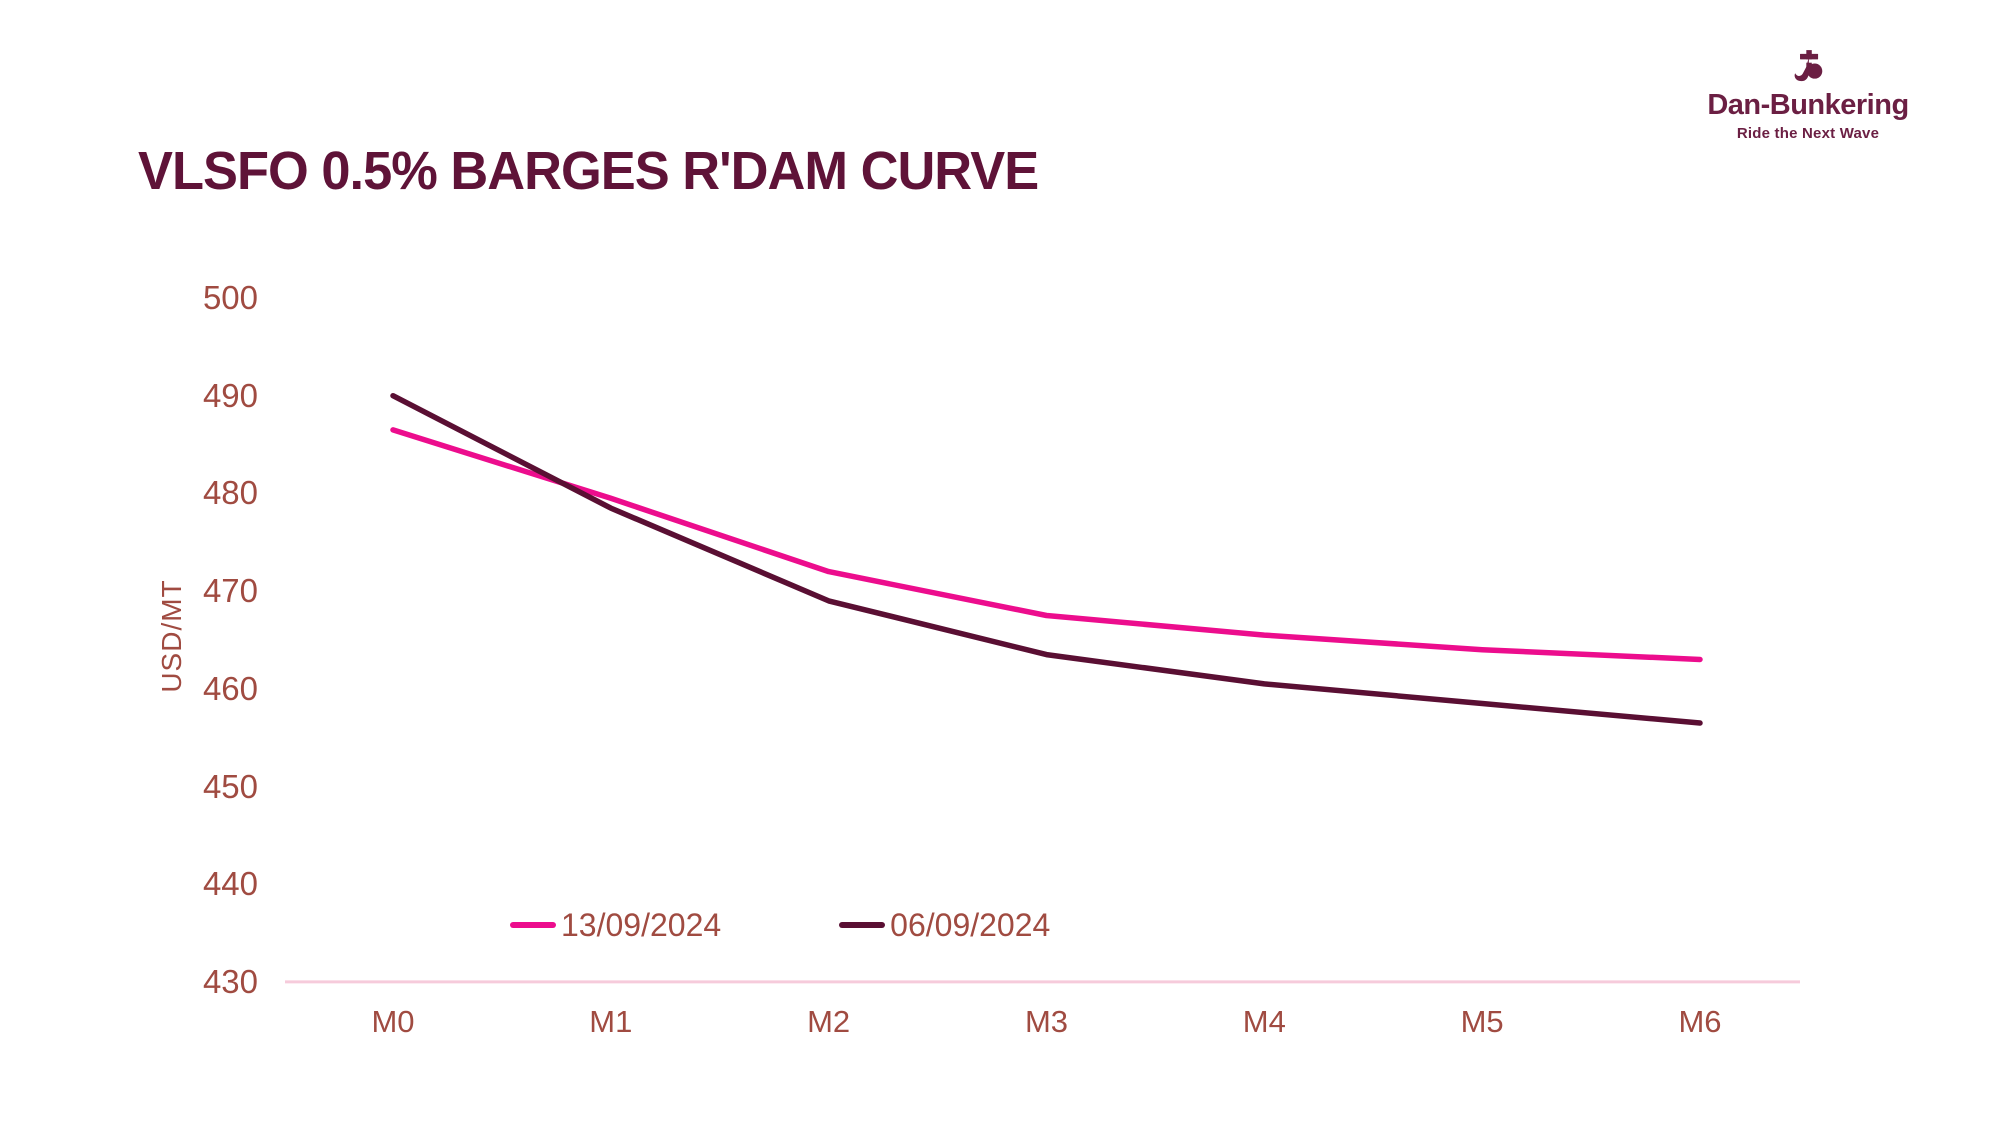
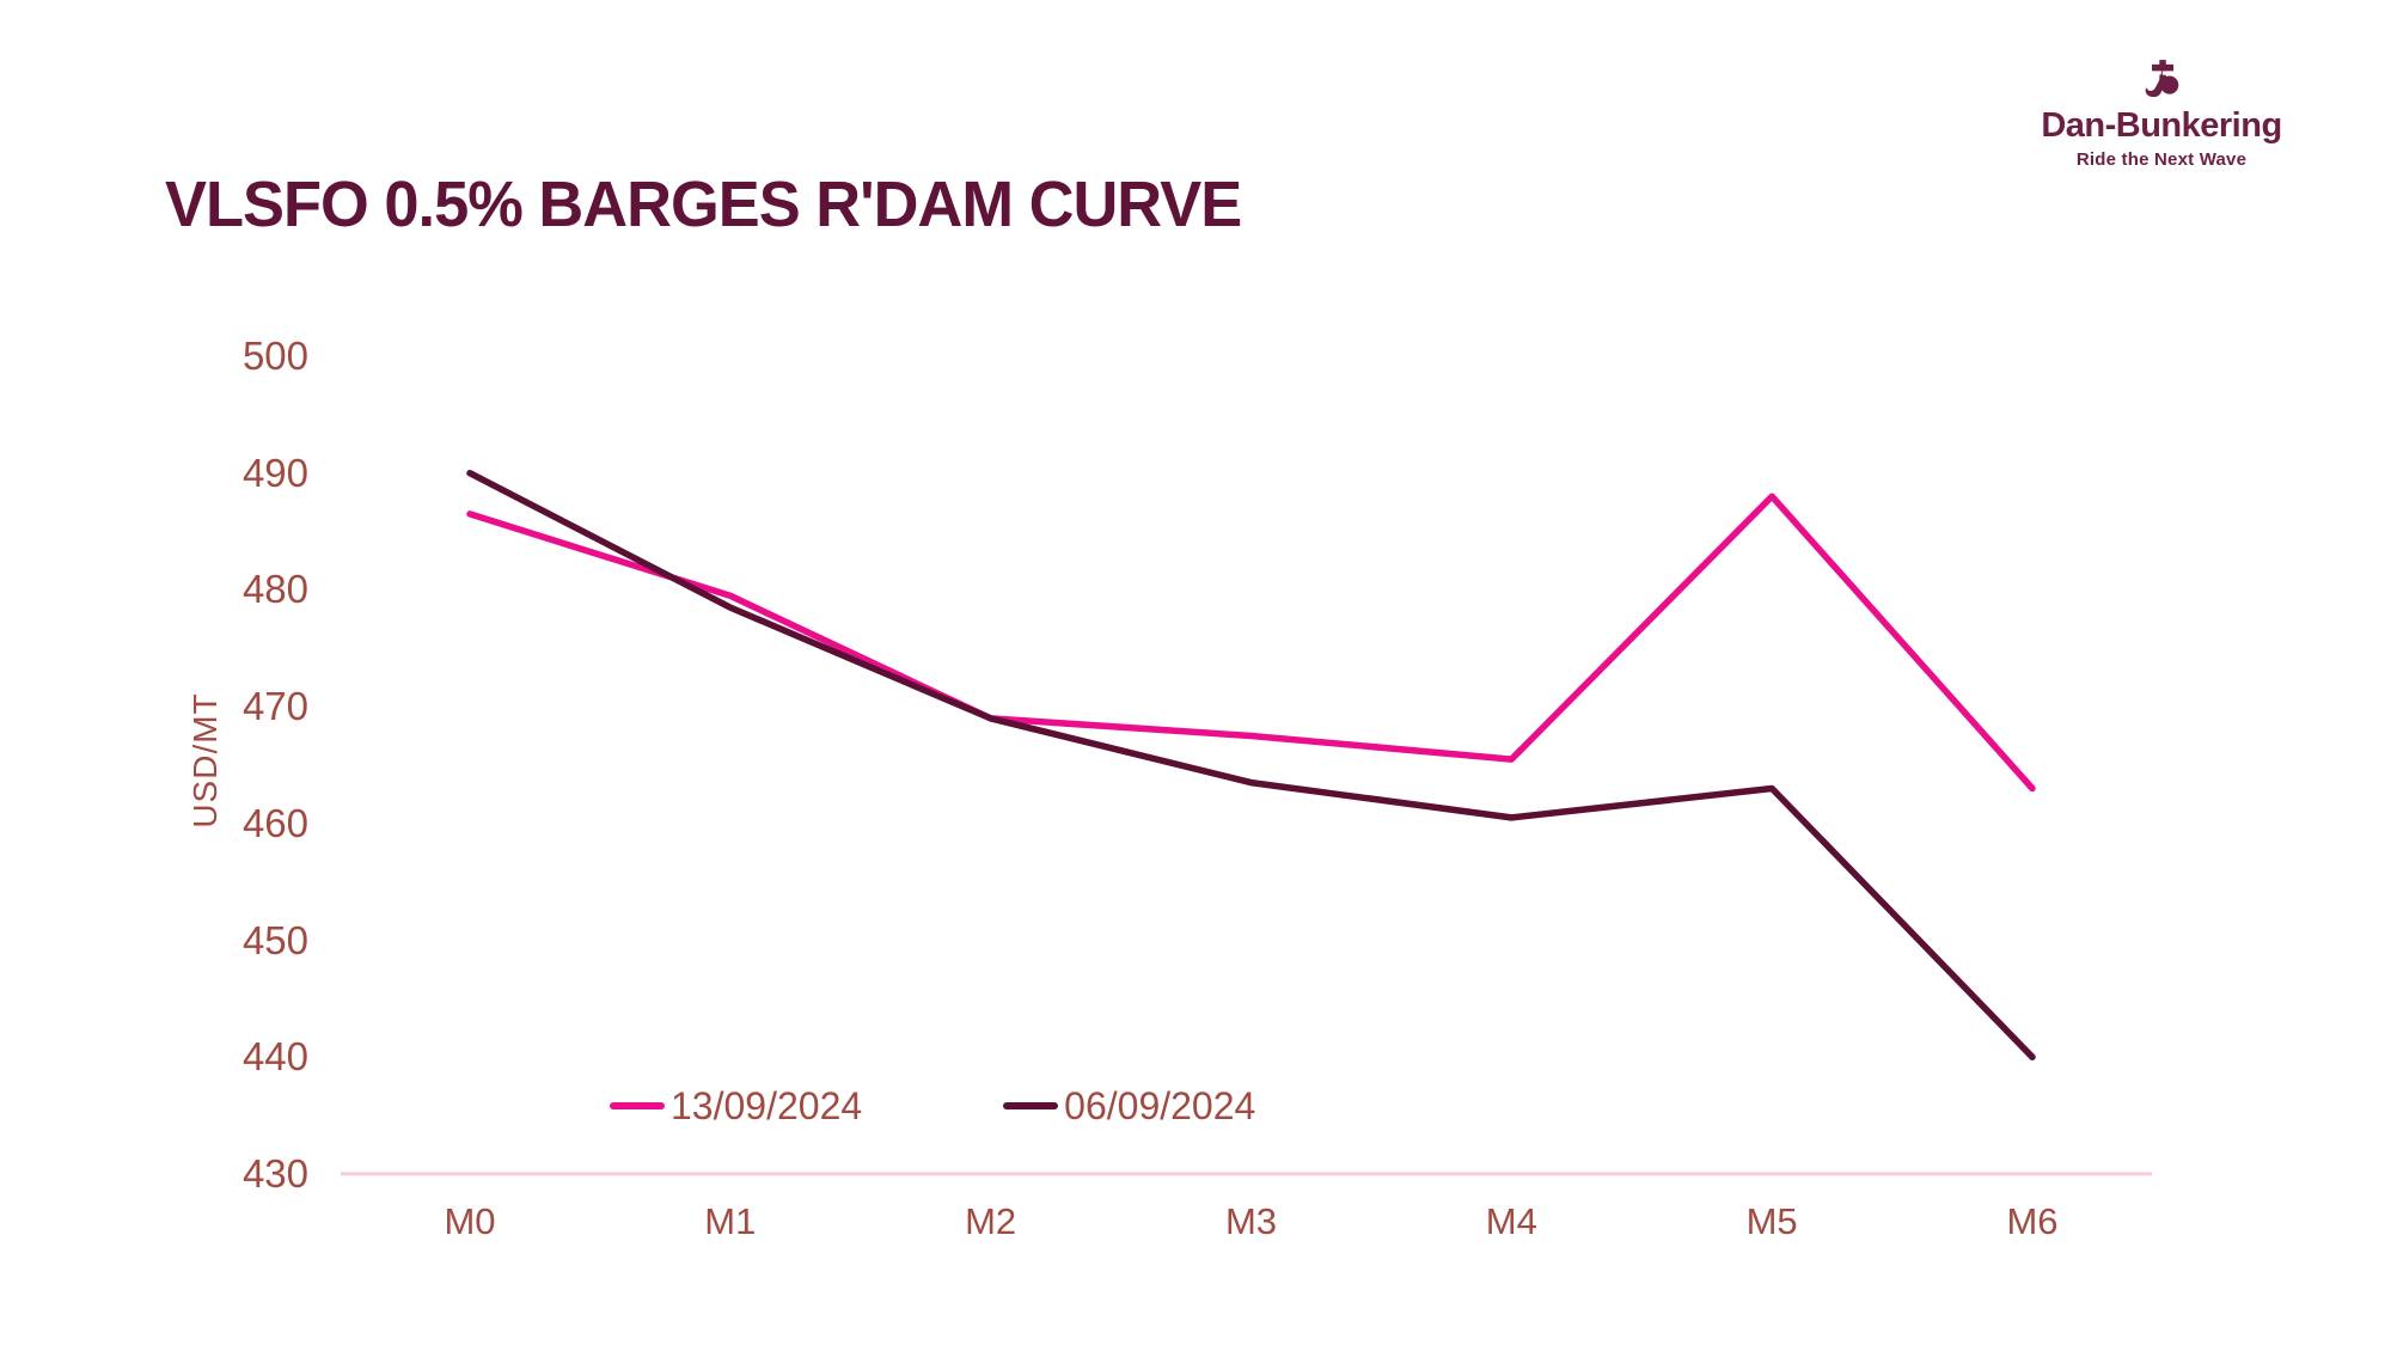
13/09/2024/M2: 472 -> 469
13/09/2024/M5: 464 -> 488
06/09/2024/M5: 458 -> 463
06/09/2024/M6: 456 -> 440
